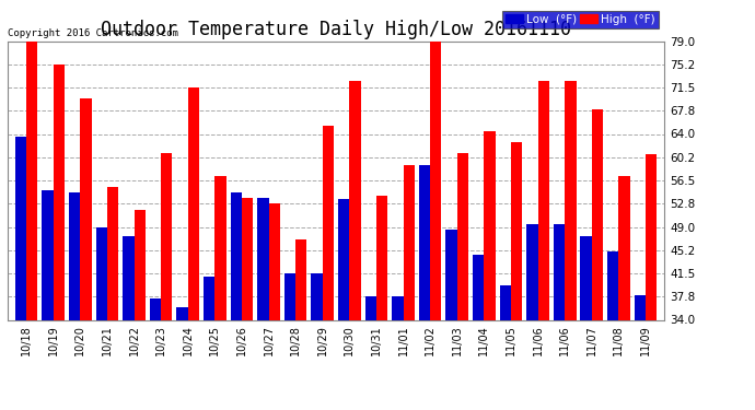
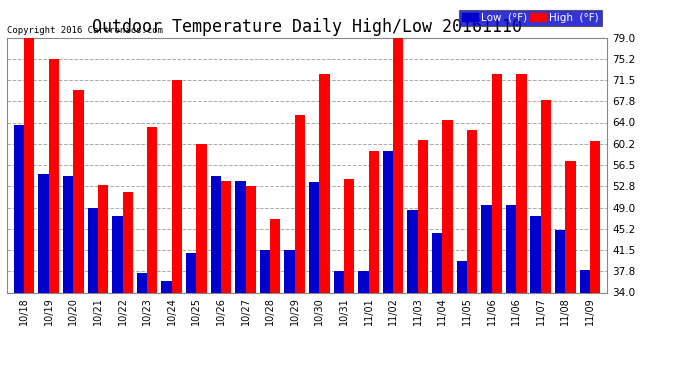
High (°F)/10/21: 55.4 -> 53.0
High (°F)/10/23: 61.0 -> 63.2
High (°F)/10/25: 57.2 -> 60.2
